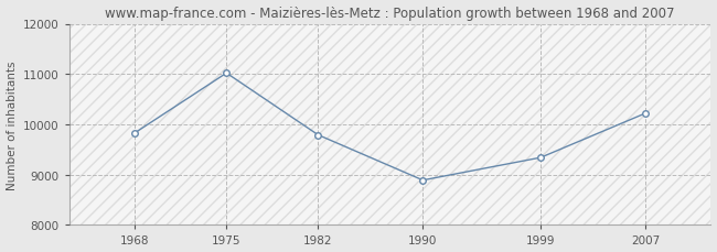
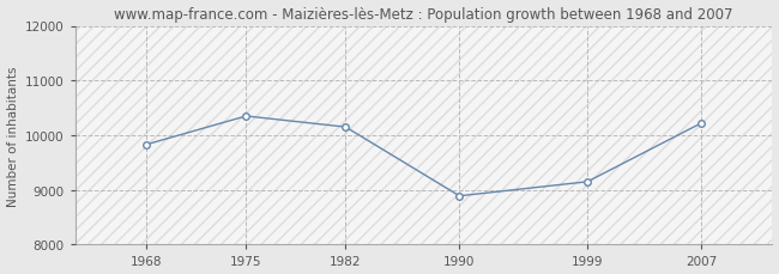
1975: 11020 -> 10350
1982: 9790 -> 10150
1999: 9340 -> 9150
